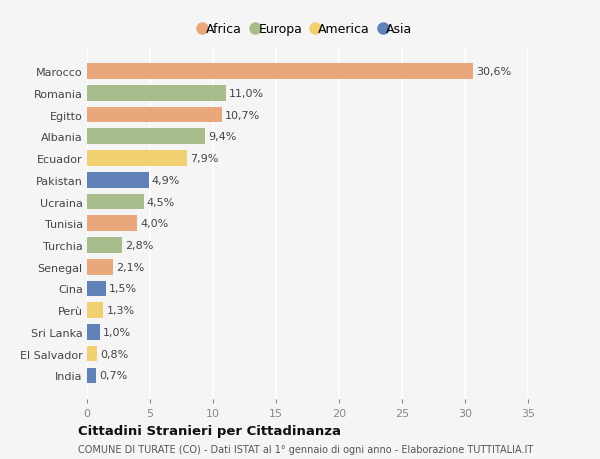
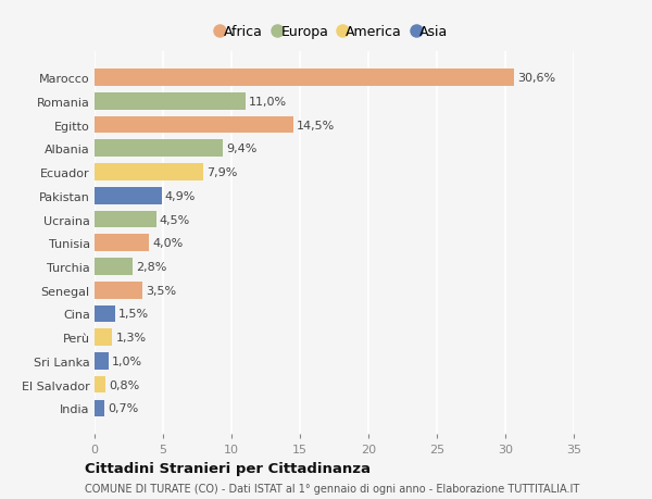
Egitto: 10,7% -> 14,5%
Senegal: 2,1% -> 3,5%
